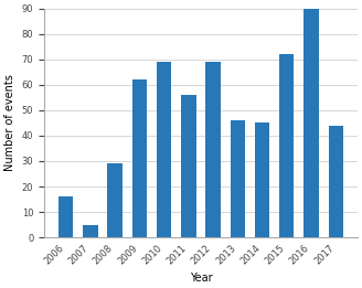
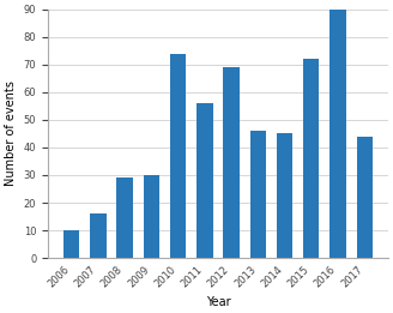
2006: 16 -> 10
2007: 5 -> 16
2009: 62 -> 30
2010: 69 -> 74
